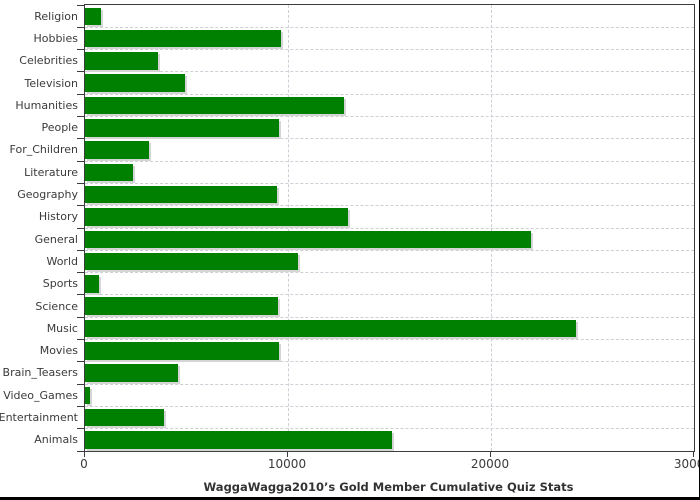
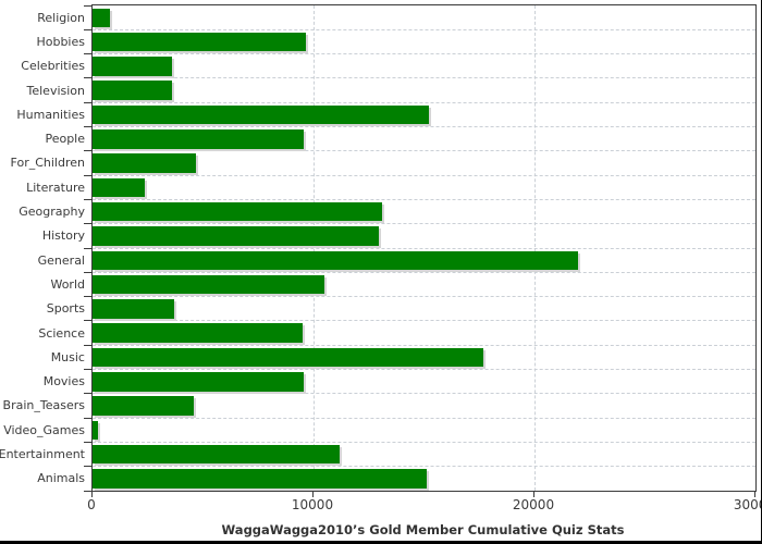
Television: 5000 -> 3600
Humanities: 12800 -> 15200
For_Children: 3200 -> 4700
Geography: 9500 -> 13100
Sports: 700 -> 3700
Music: 24200 -> 17700
Entertainment: 3900 -> 11200
